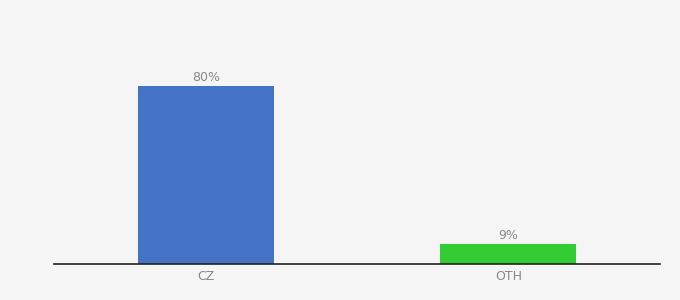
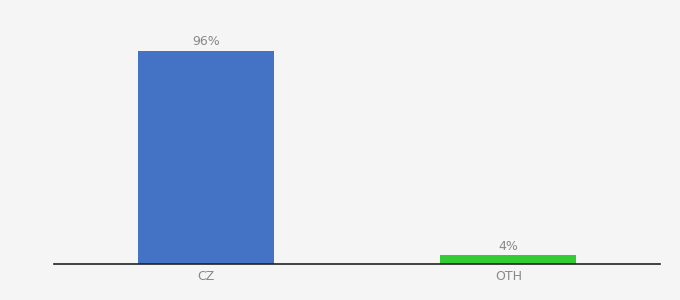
CZ: 80% -> 96%
OTH: 9% -> 4%
